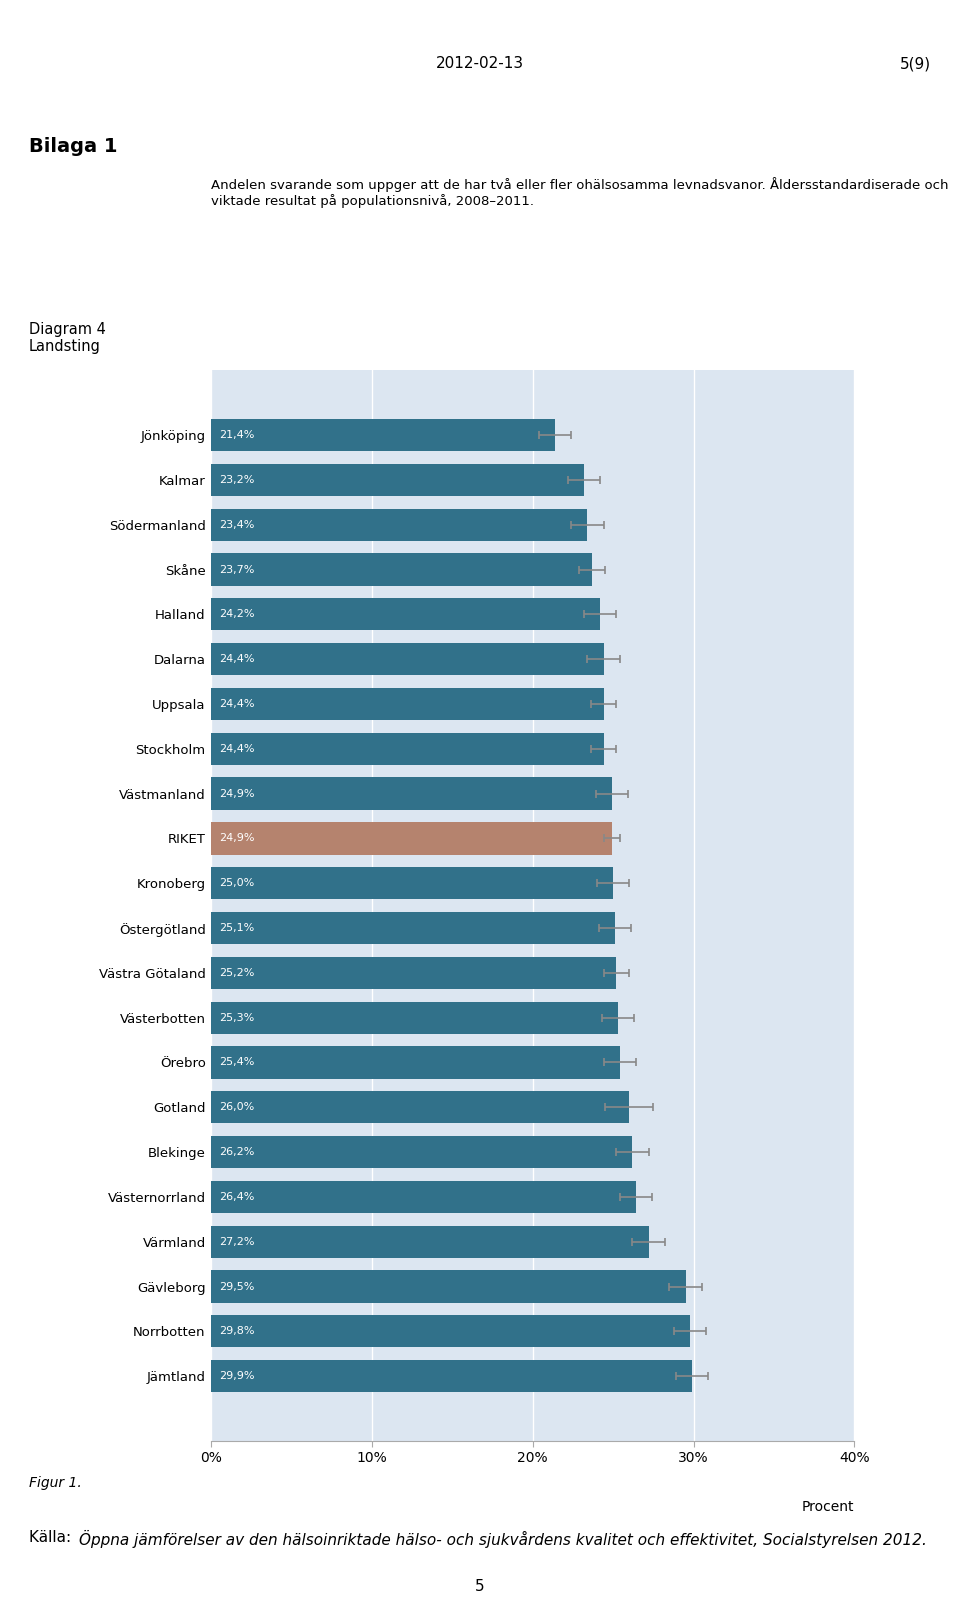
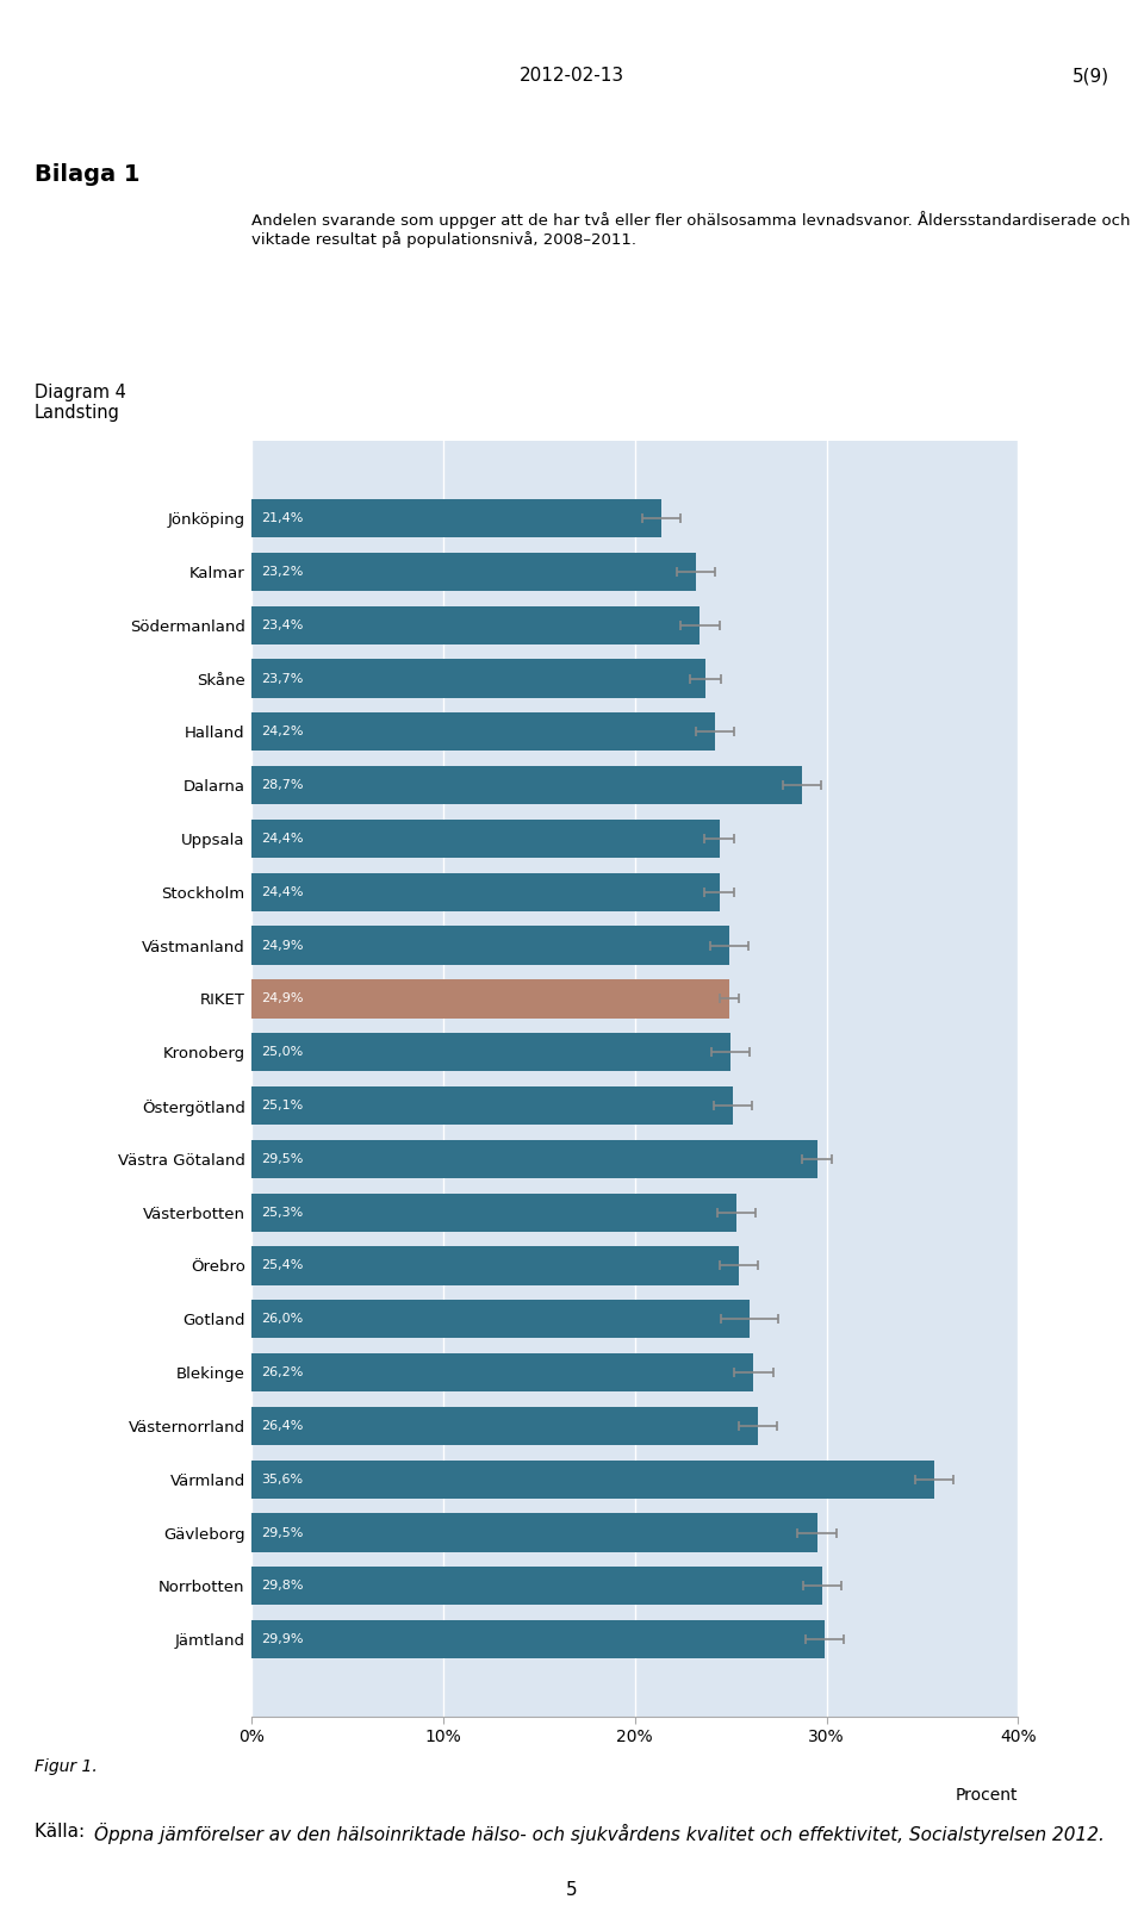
Dalarna: 24,4% -> 28,7%
Västra Götaland: 25,2% -> 29,5%
Värmland: 27,2% -> 35,6%
